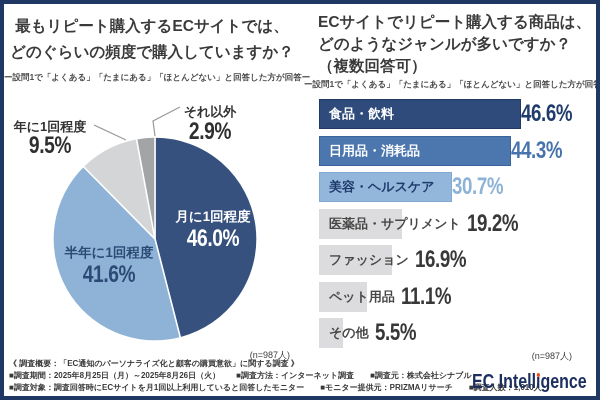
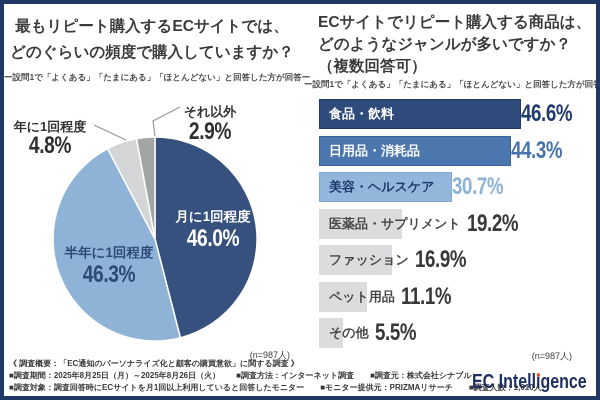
最もリピート購入するECサイトでは、どのぐらいの頻度で購入していますか？/半年に1回程度: 41.6% -> 46.3%
最もリピート購入するECサイトでは、どのぐらいの頻度で購入していますか？/年に1回程度: 9.5% -> 4.8%
